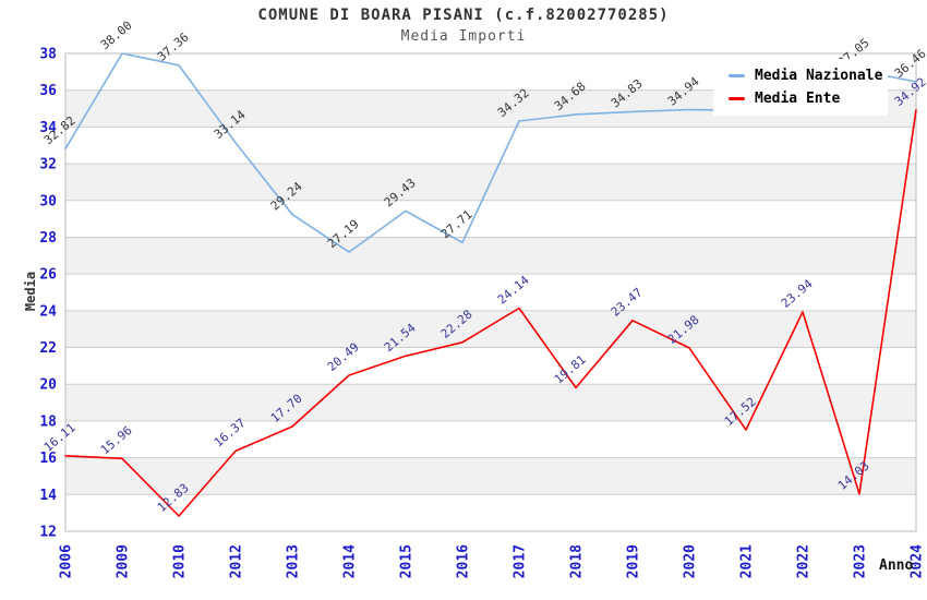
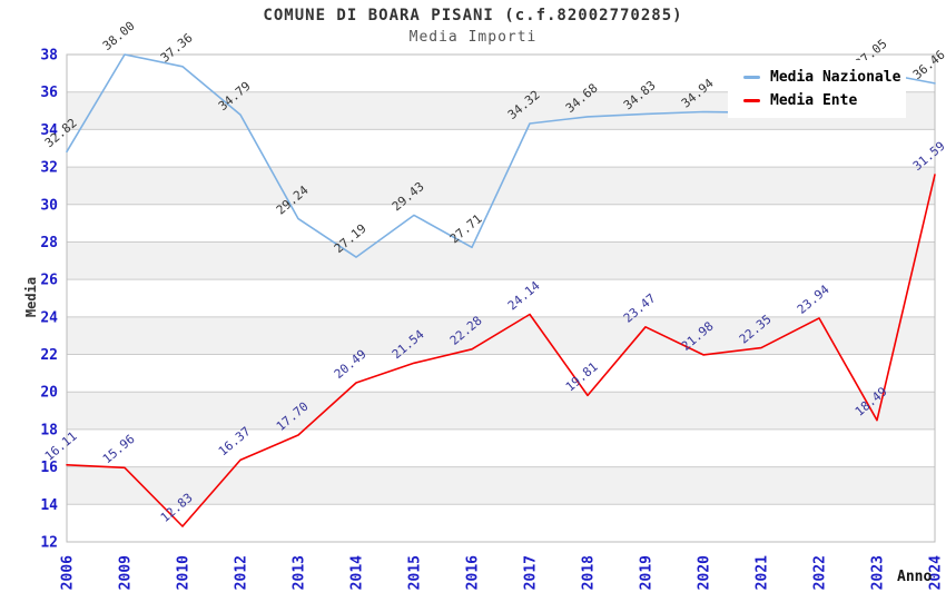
Media Nazionale/2012: 33.14 -> 34.79
Media Ente/2021: 17.52 -> 22.35
Media Ente/2023: 14.03 -> 18.49
Media Ente/2024: 34.92 -> 31.59
